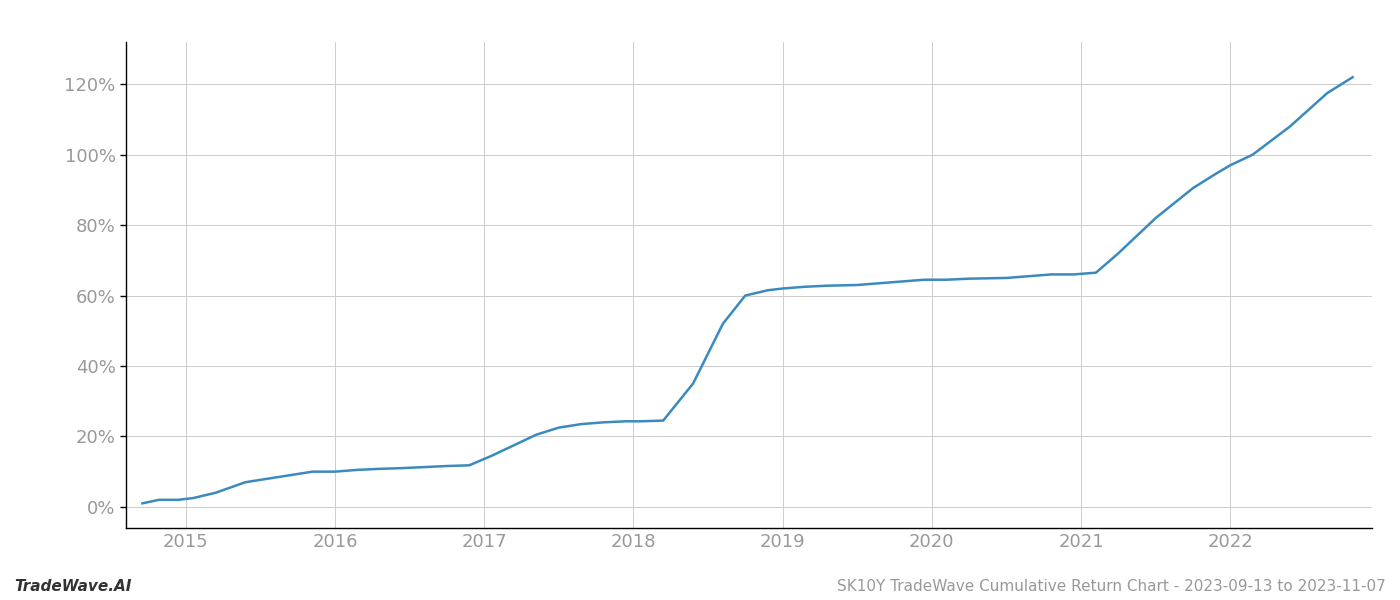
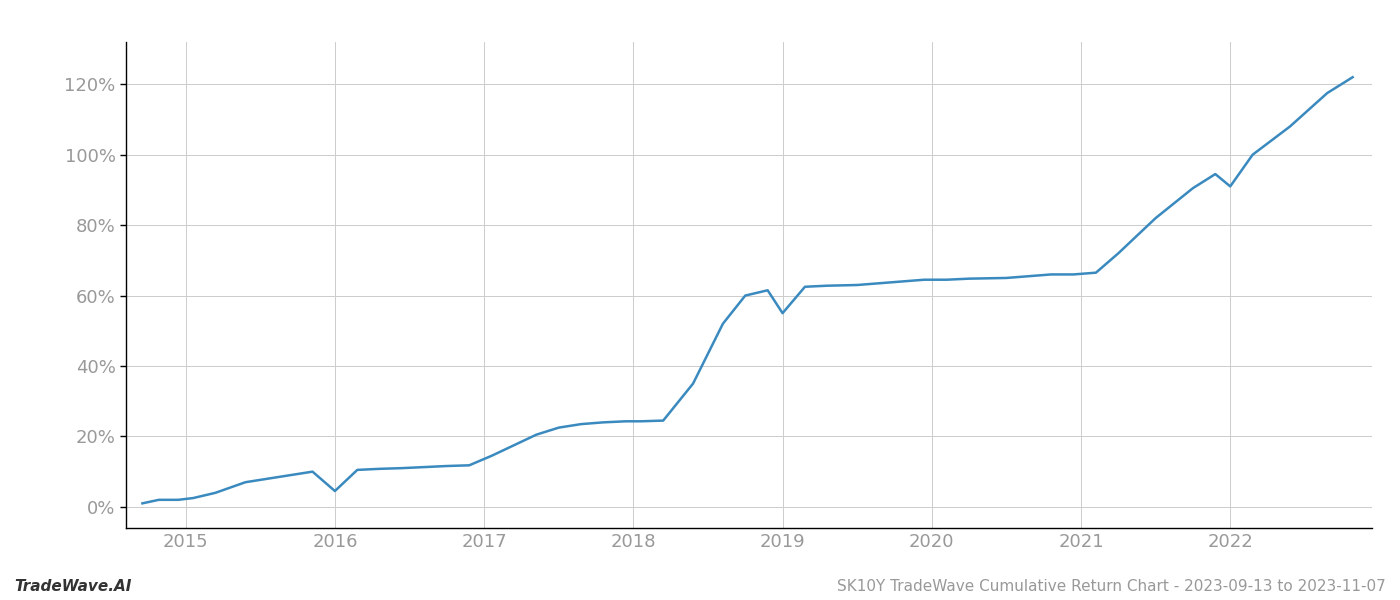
2016: 10.0% -> 4.5%
2019: 62.0% -> 55.0%
2022: 97.0% -> 91.0%
